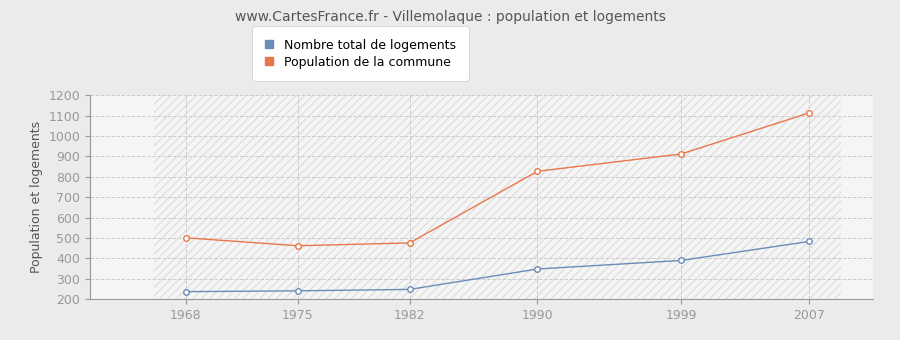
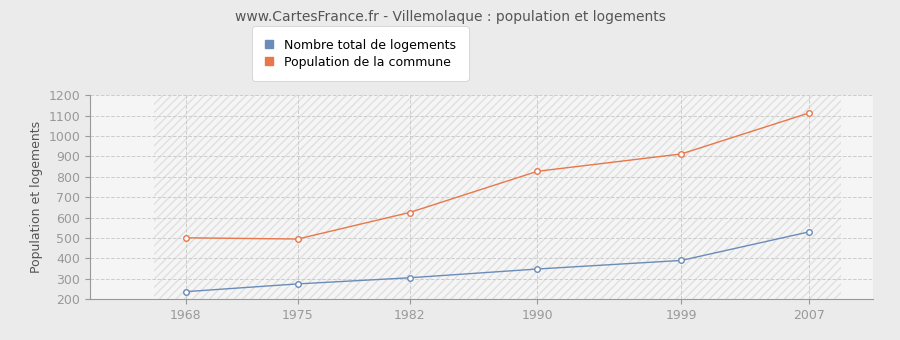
Nombre total de logements/1975: 241 -> 275
Population de la commune/1975: 462 -> 495
Nombre total de logements/1982: 248 -> 305
Population de la commune/1982: 476 -> 625
Nombre total de logements/2007: 483 -> 530
